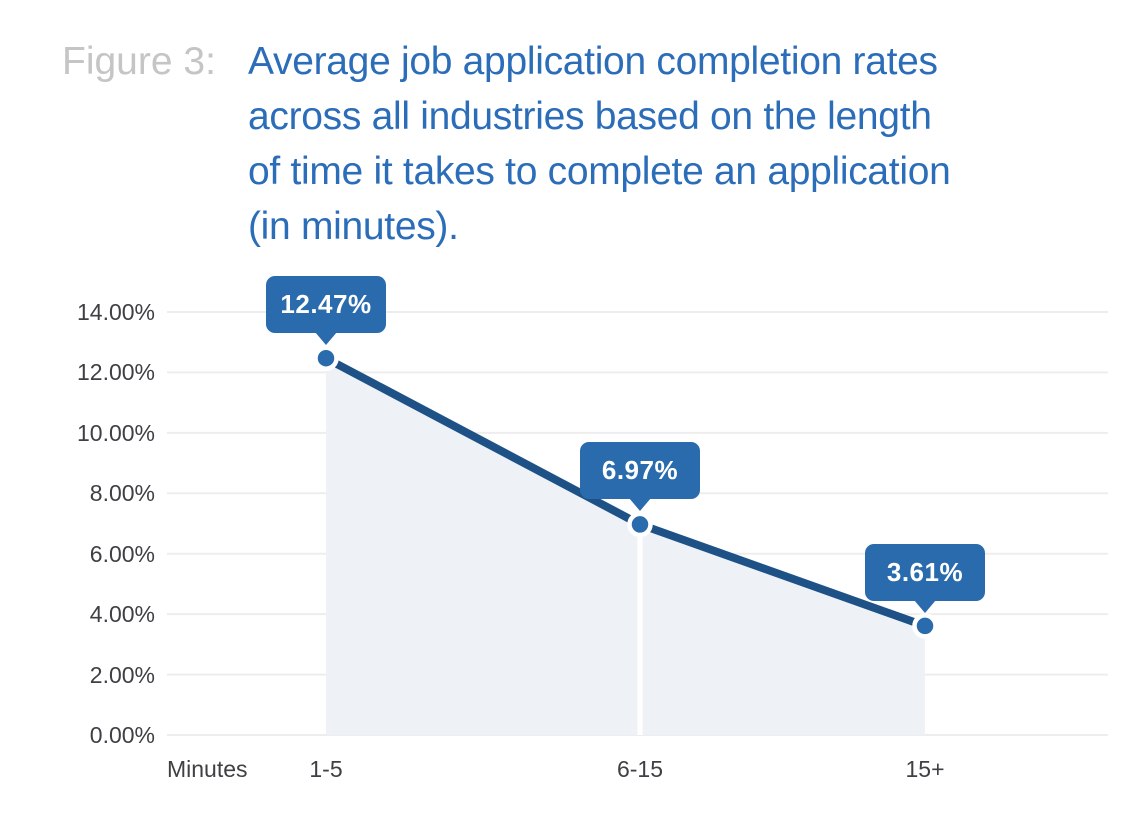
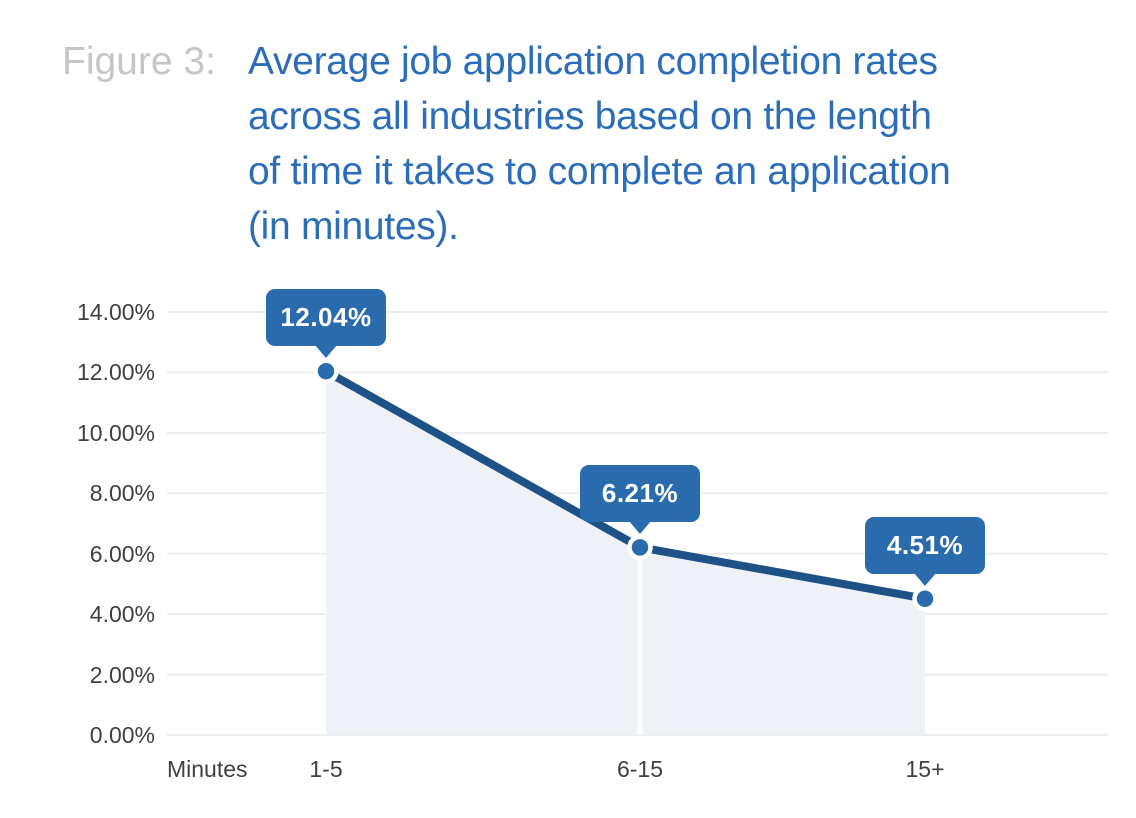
1-5: 12.47% -> 12.04%
6-15: 6.97% -> 6.21%
15+: 3.61% -> 4.51%
